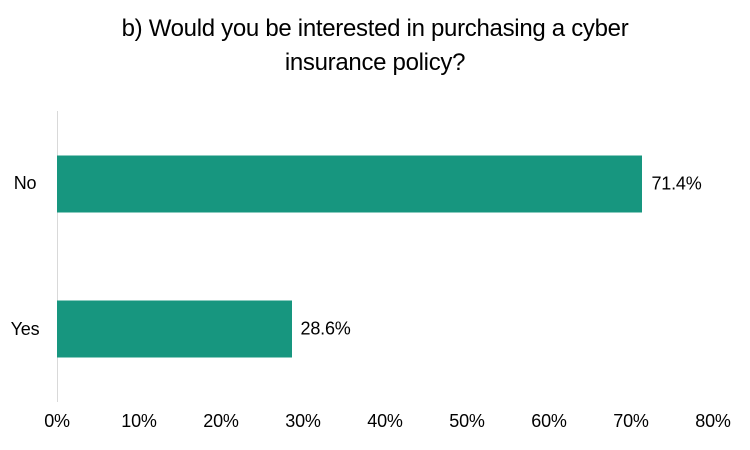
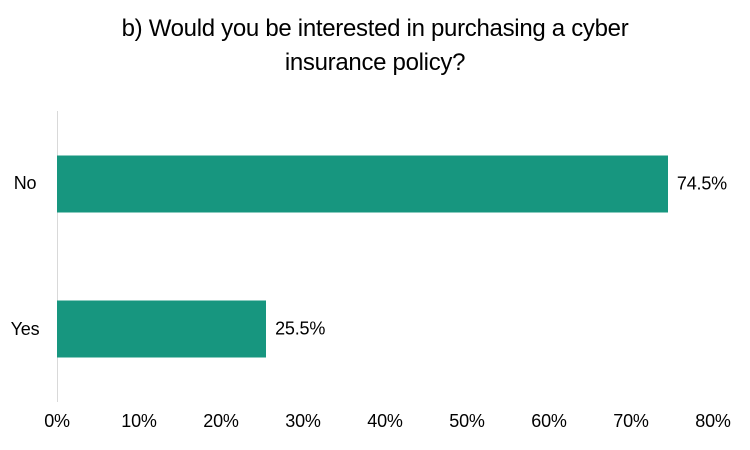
No: 71.4% -> 74.5%
Yes: 28.6% -> 25.5%
